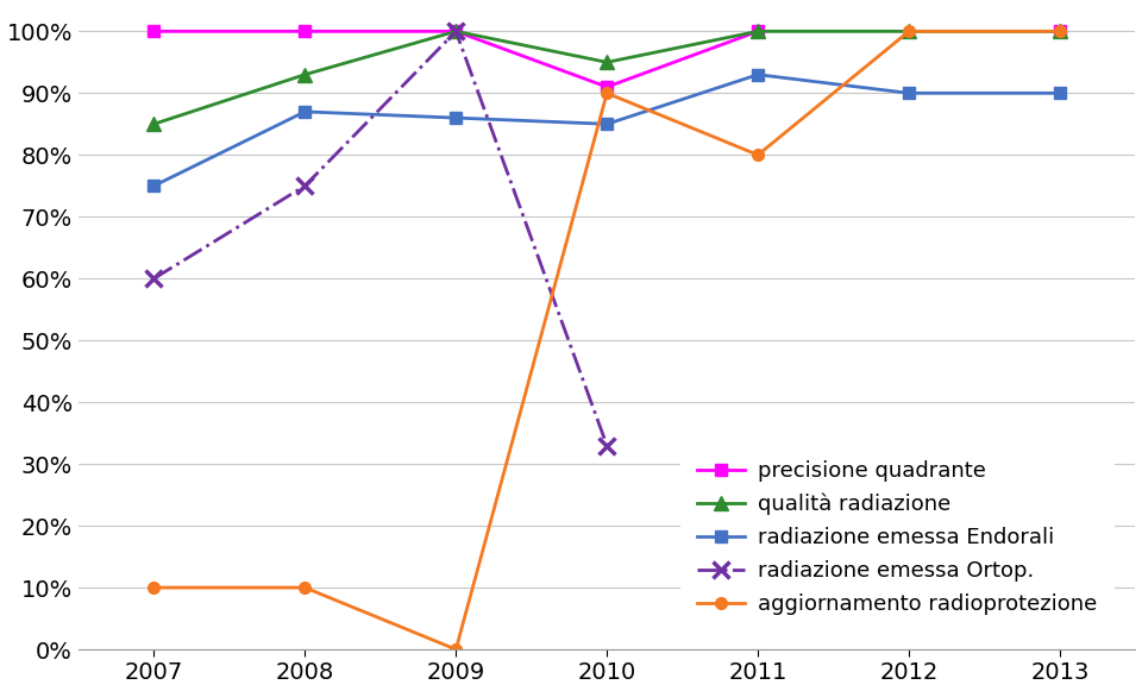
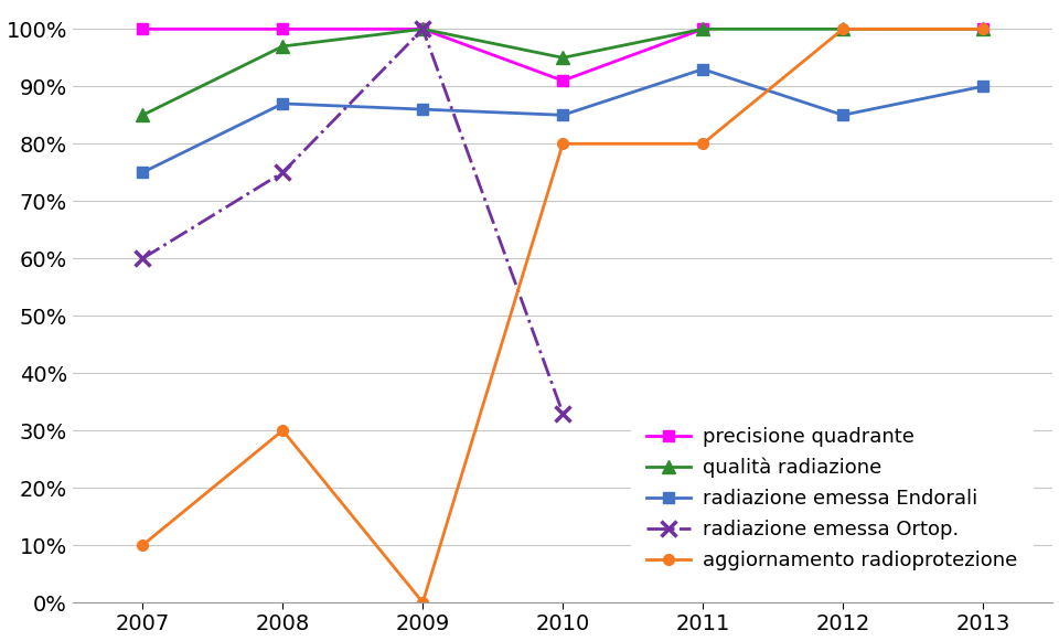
qualità radiazione/2008: 93% -> 97%
aggiornamento radioprotezione/2008: 10% -> 30%
aggiornamento radioprotezione/2010: 90% -> 80%
radiazione emessa Endorali/2012: 90% -> 85%
